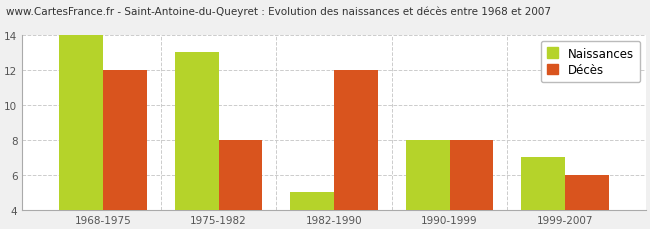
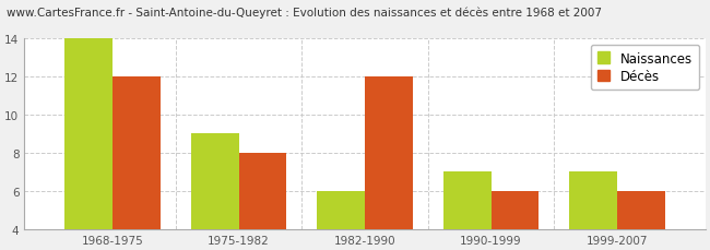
Naissances/1975-1982: 13 -> 9
Naissances/1982-1990: 5 -> 6
Naissances/1990-1999: 8 -> 7
Décès/1990-1999: 8 -> 6
